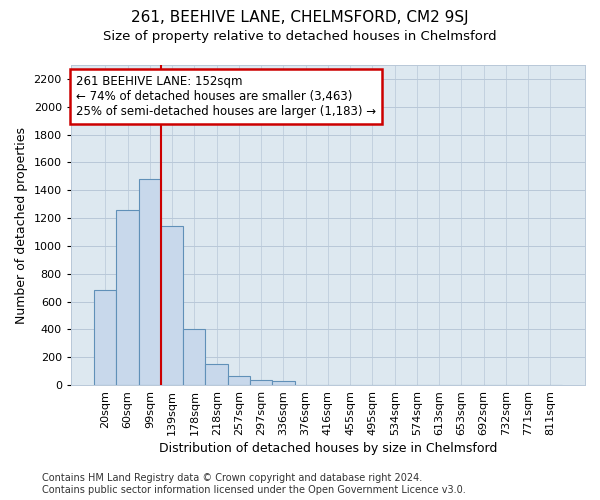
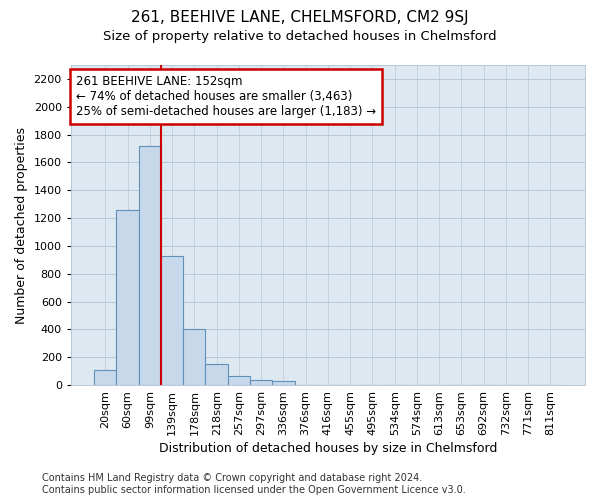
20sqm: 680 -> 110
99sqm: 1480 -> 1720
139sqm: 1140 -> 930
